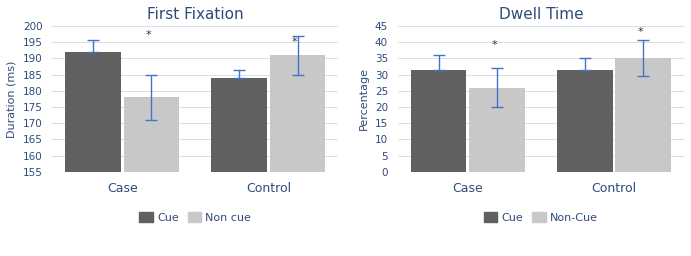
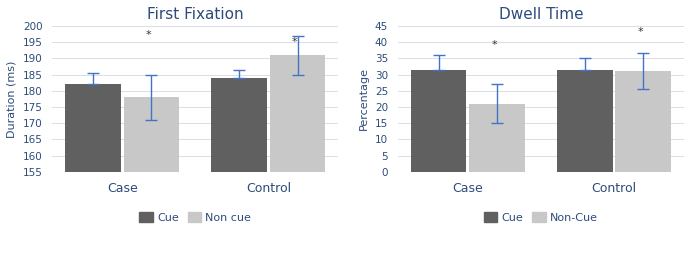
First Fixation/Cue/Case: 192 -> 182
Dwell Time/Non-Cue/Case: 26 -> 21
Dwell Time/Non-Cue/Control: 35 -> 31
